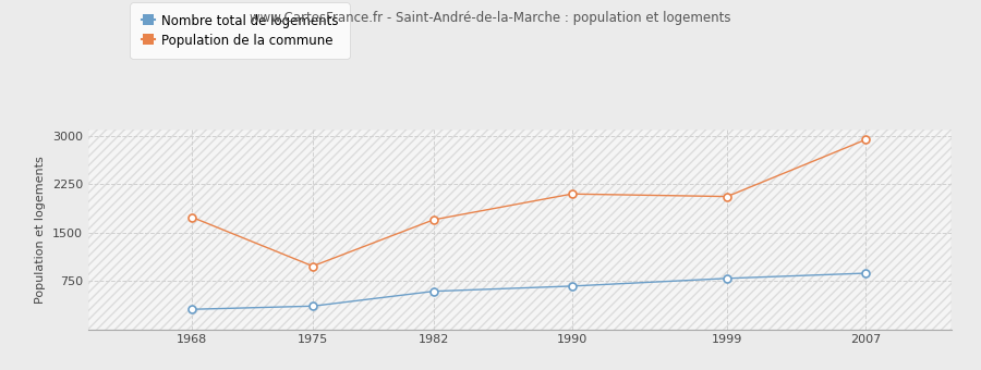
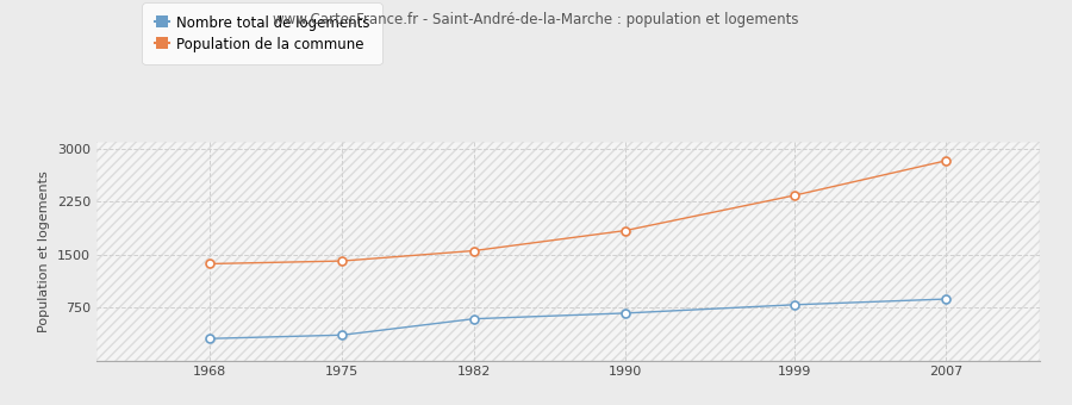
Population de la commune/1968: 1740 -> 1370
Population de la commune/1975: 980 -> 1410
Population de la commune/1982: 1700 -> 1560
Population de la commune/1990: 2100 -> 1840
Population de la commune/1999: 2060 -> 2340
Population de la commune/2007: 2940 -> 2830
